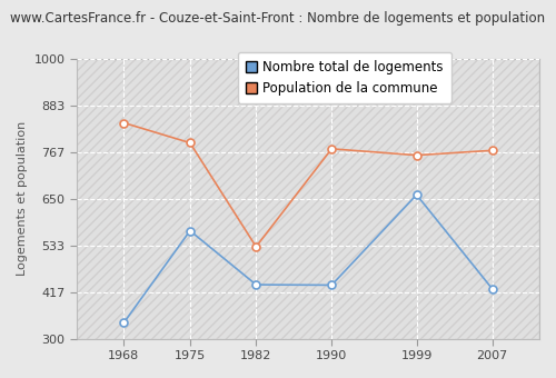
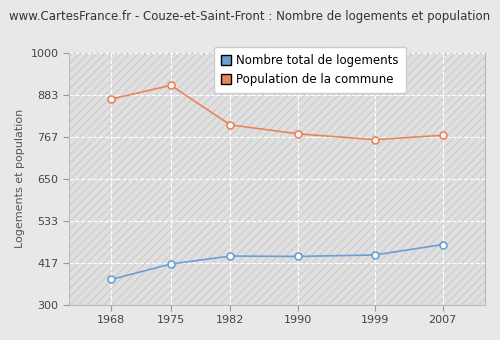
Nombre total de logements/1968: 340 -> 370
Population de la commune/1968: 840 -> 872
Nombre total de logements/1975: 570 -> 413
Population de la commune/1975: 790 -> 910
Population de la commune/1982: 530 -> 800
Nombre total de logements/1999: 660 -> 438
Nombre total de logements/2007: 425 -> 467
